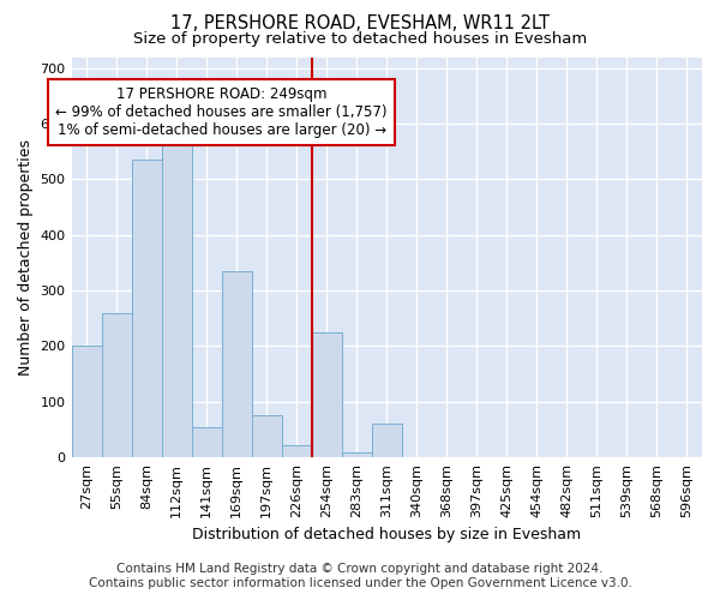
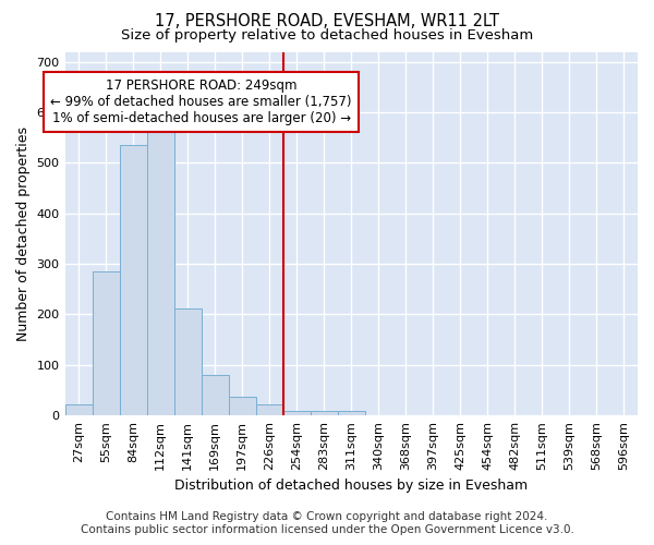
27sqm: 200 -> 22
55sqm: 260 -> 285
141sqm: 55 -> 212
169sqm: 335 -> 80
197sqm: 75 -> 37
254sqm: 225 -> 10
311sqm: 60 -> 10
